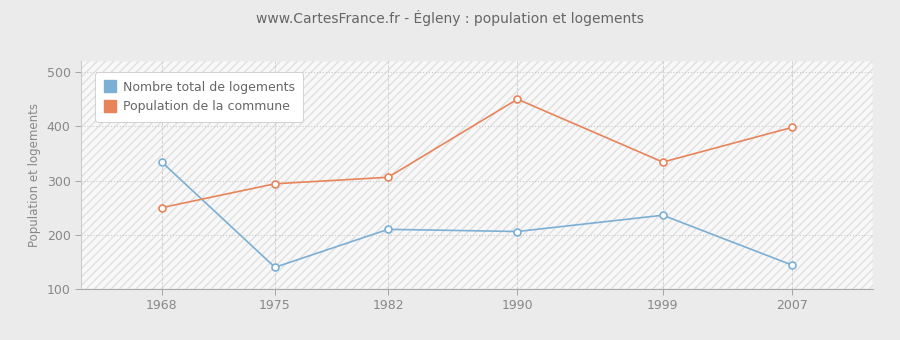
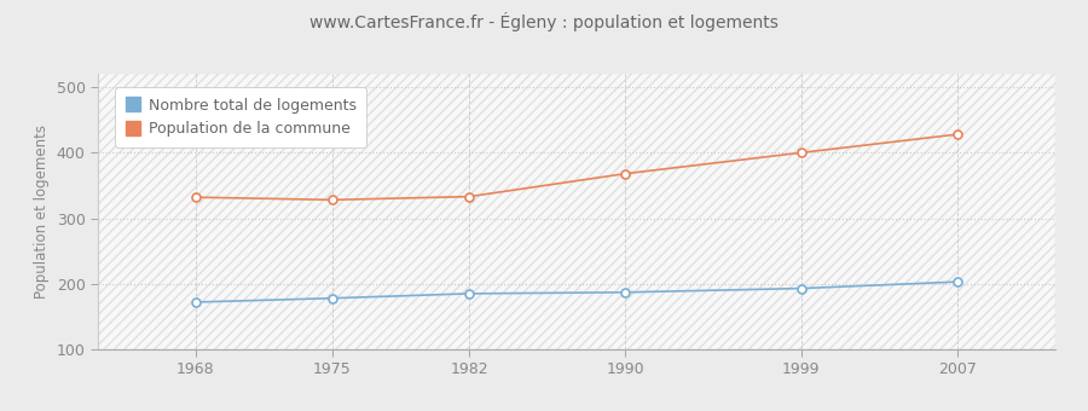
Nombre total de logements/1968: 334 -> 172
Population de la commune/1968: 250 -> 332
Nombre total de logements/1975: 140 -> 178
Population de la commune/1975: 294 -> 328
Nombre total de logements/1982: 210 -> 185
Population de la commune/1982: 306 -> 333
Nombre total de logements/1990: 206 -> 187
Population de la commune/1990: 450 -> 368
Nombre total de logements/1999: 236 -> 193
Population de la commune/1999: 334 -> 400
Nombre total de logements/2007: 144 -> 203
Population de la commune/2007: 398 -> 428
